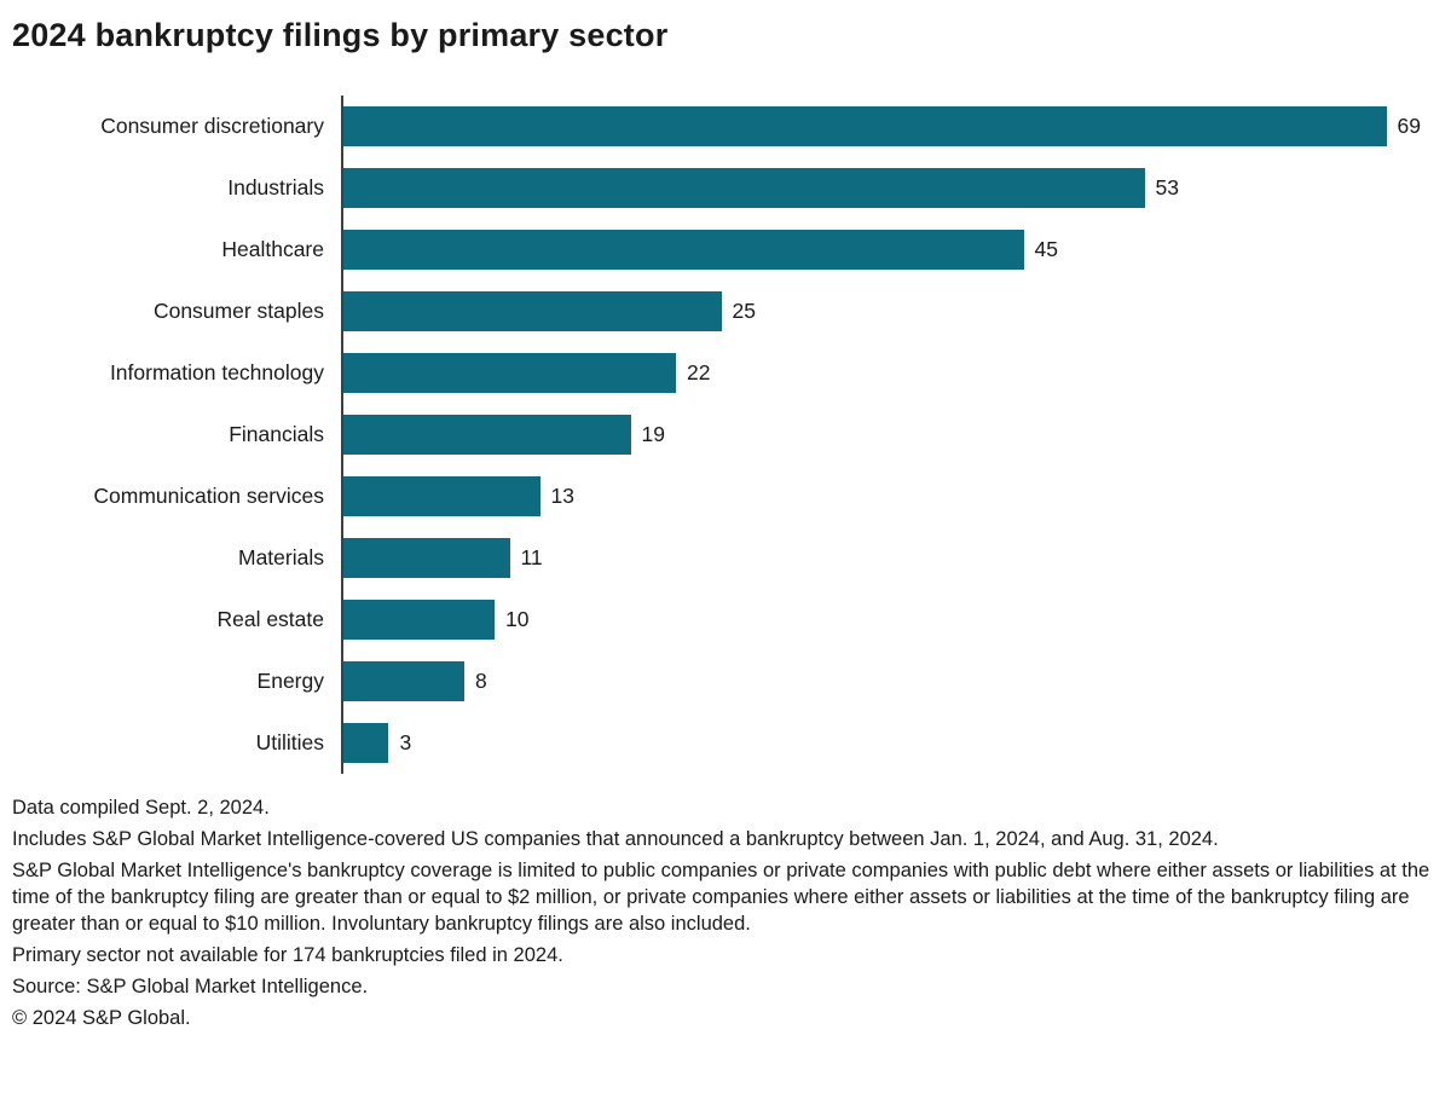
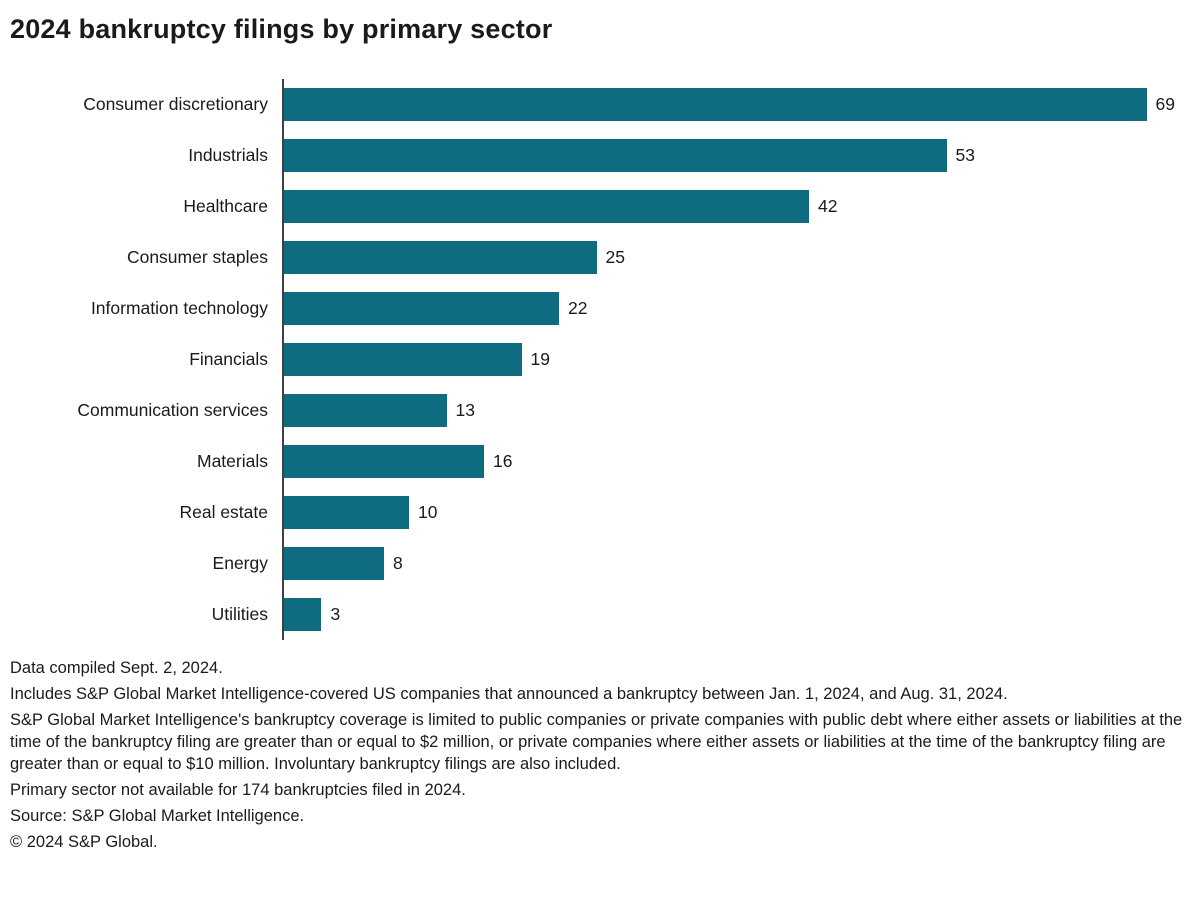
Healthcare: 45 -> 42
Materials: 11 -> 16
